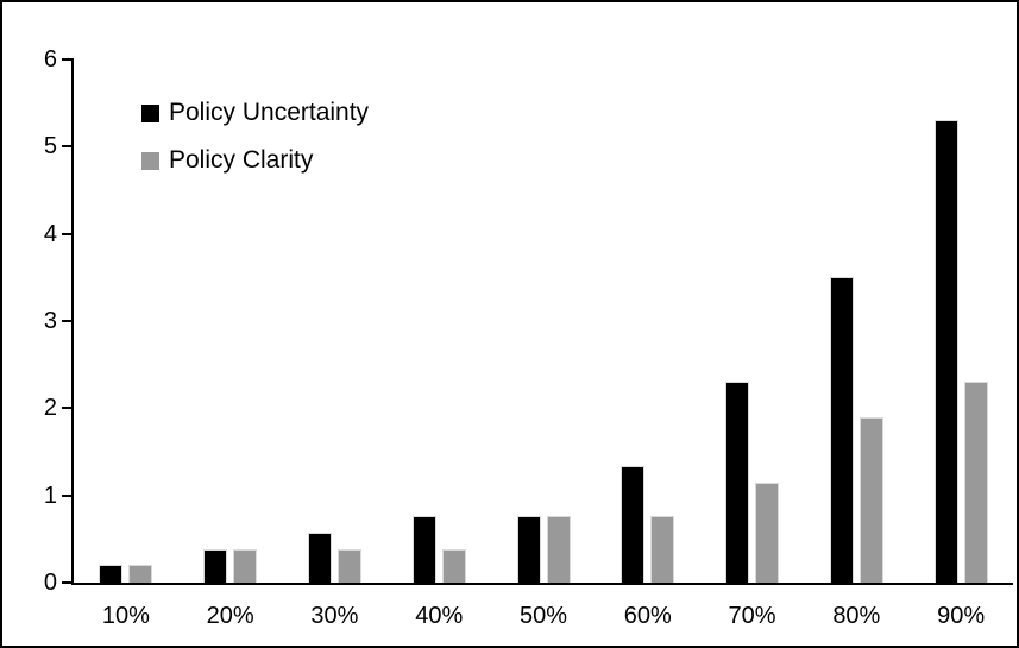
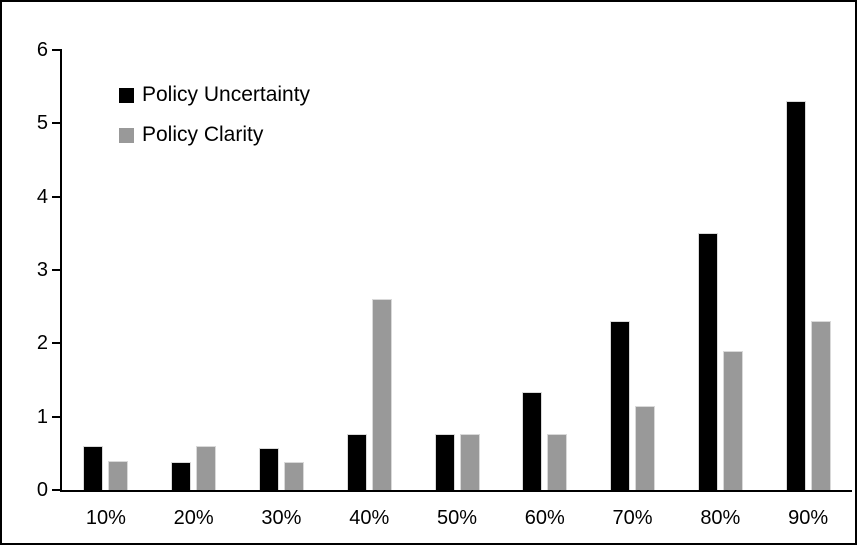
Policy Uncertainty/10%: 0.2 -> 0.6
Policy Clarity/10%: 0.2 -> 0.4
Policy Clarity/20%: 0.4 -> 0.6
Policy Clarity/40%: 0.4 -> 2.6
